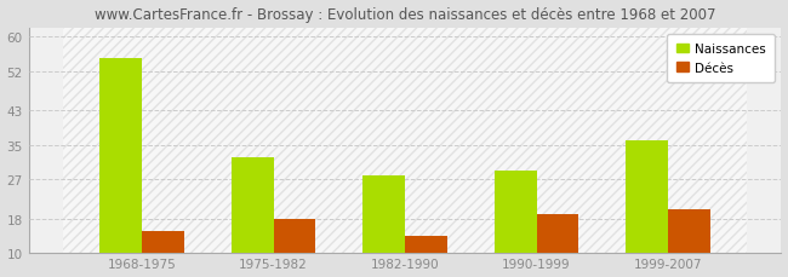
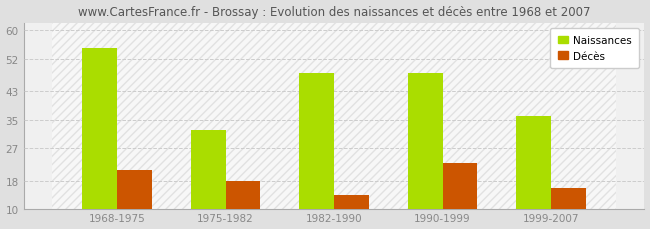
Décès/1968-1975: 15 -> 21
Naissances/1982-1990: 28 -> 48
Naissances/1990-1999: 29 -> 48
Décès/1990-1999: 19 -> 23
Décès/1999-2007: 20 -> 16
